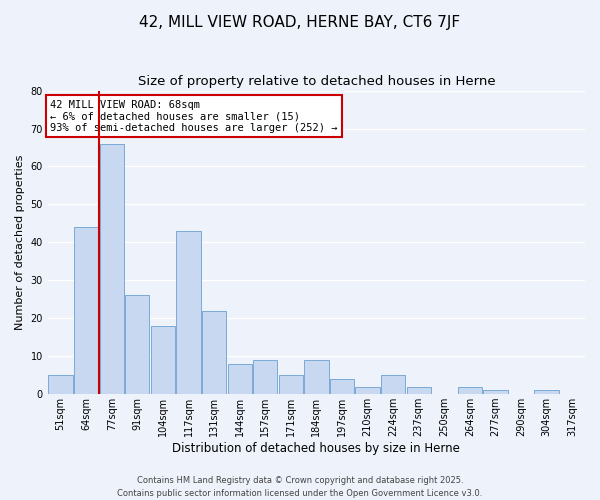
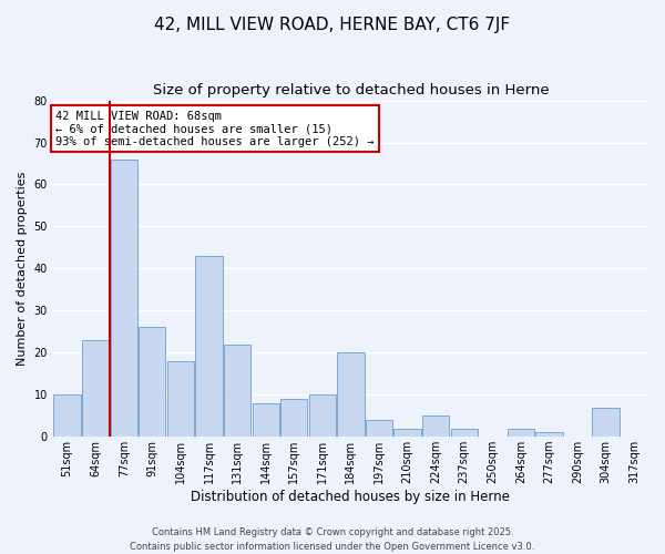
51sqm: 5 -> 10
64sqm: 44 -> 23
171sqm: 5 -> 10
184sqm: 9 -> 20
304sqm: 1 -> 7
